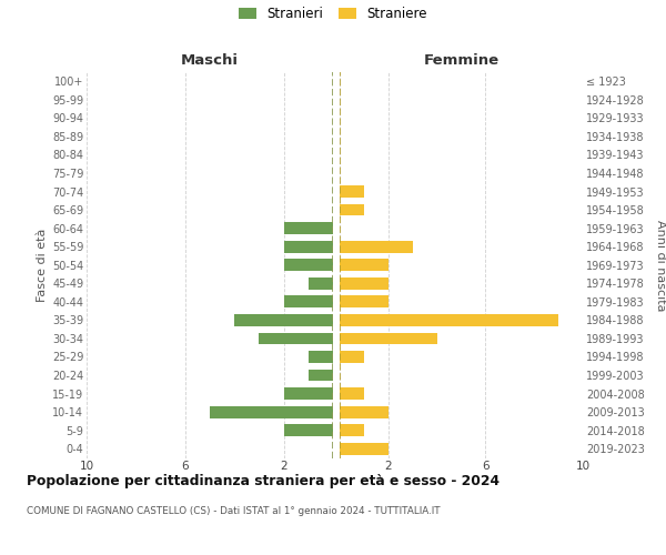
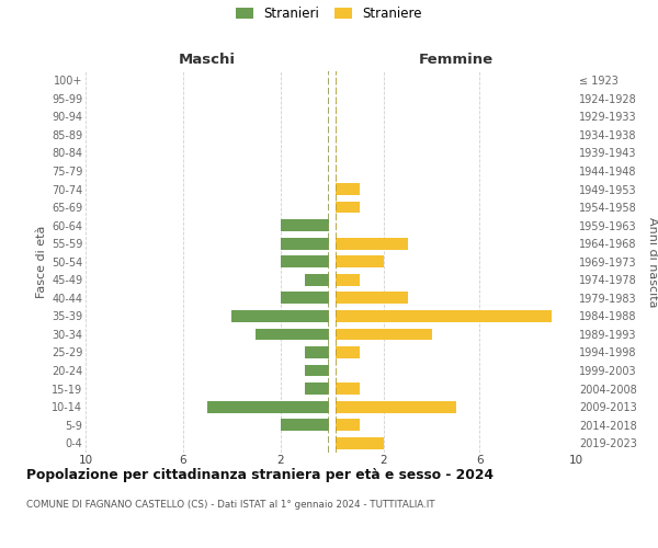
Maschi/15-19: 2 -> 1
Femmine/1974-1978: 2 -> 1
Femmine/1979-1983: 2 -> 3
Femmine/2009-2013: 2 -> 5
